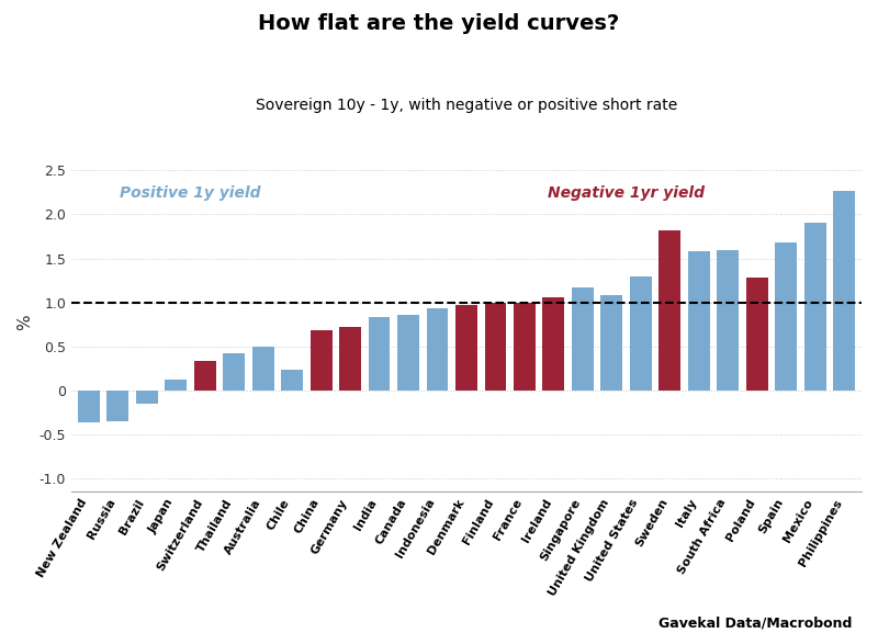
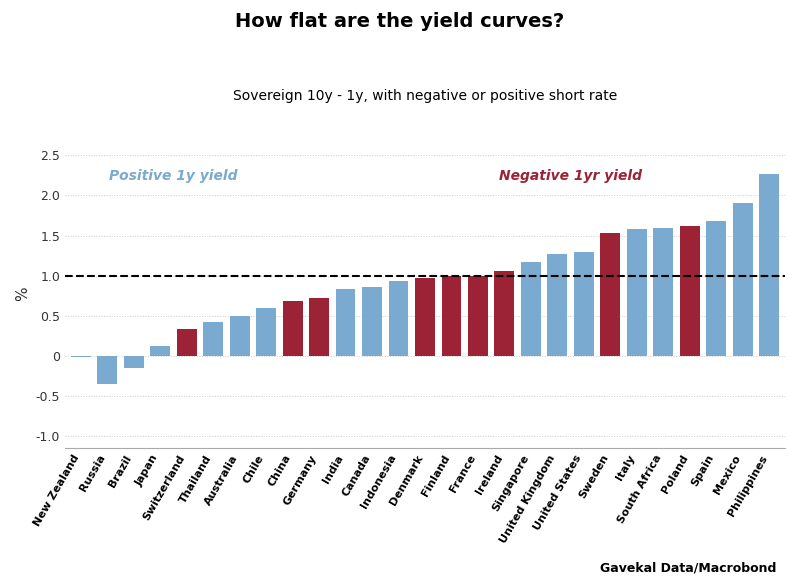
New Zealand: -0.36 -> -0.02
Chile: 0.24 -> 0.60
United Kingdom: 1.08 -> 1.27
Sweden: 1.82 -> 1.53
Poland: 1.28 -> 1.62
